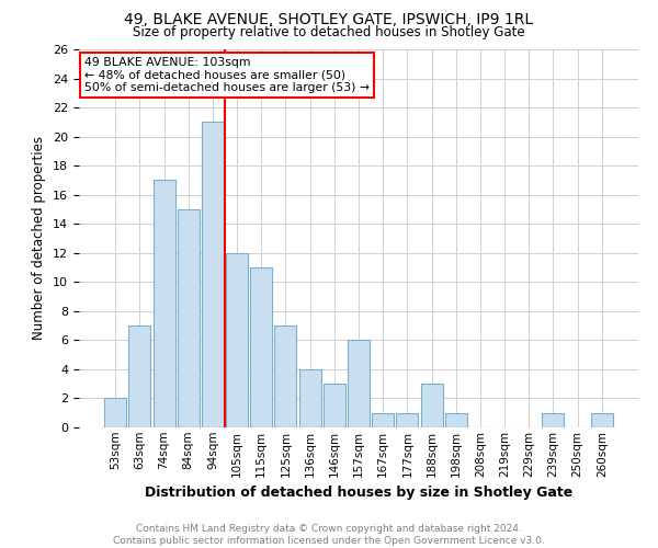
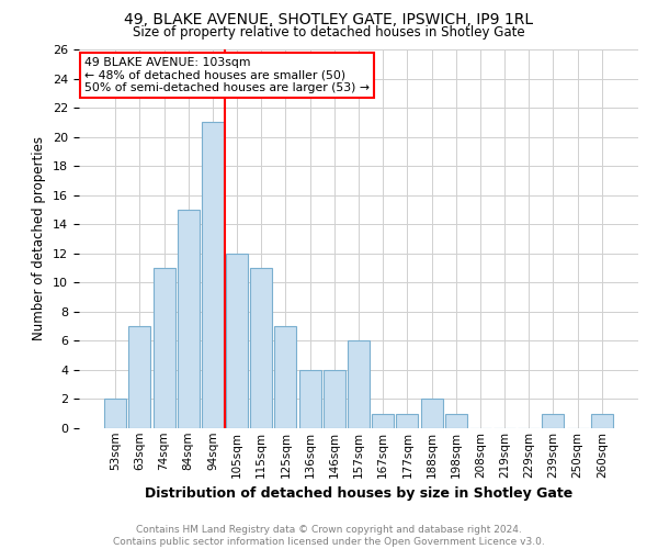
74sqm: 17 -> 11
146sqm: 3 -> 4
188sqm: 3 -> 2
